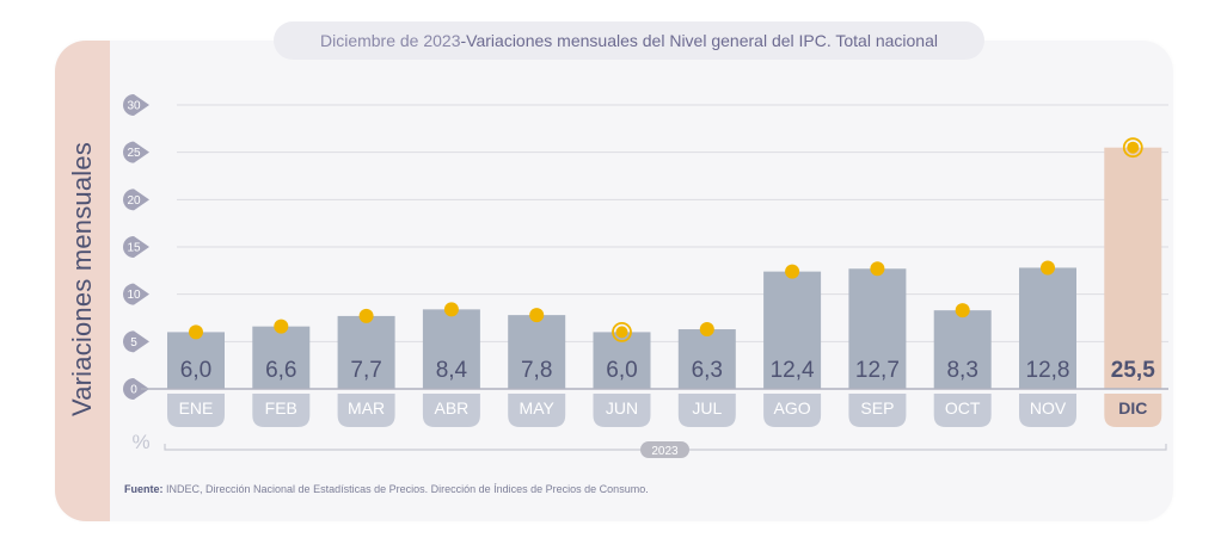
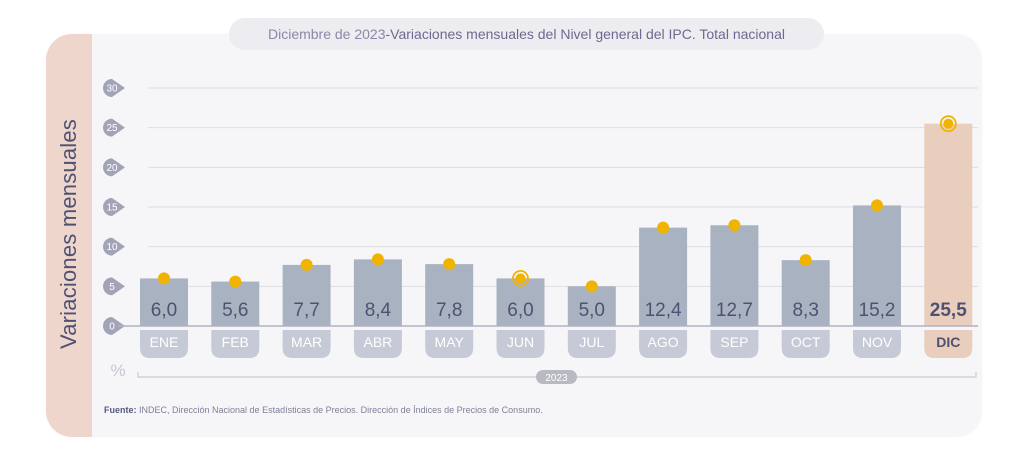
FEB: 6,6 -> 5,6
JUL: 6,3 -> 5,0
NOV: 12,8 -> 15,2
